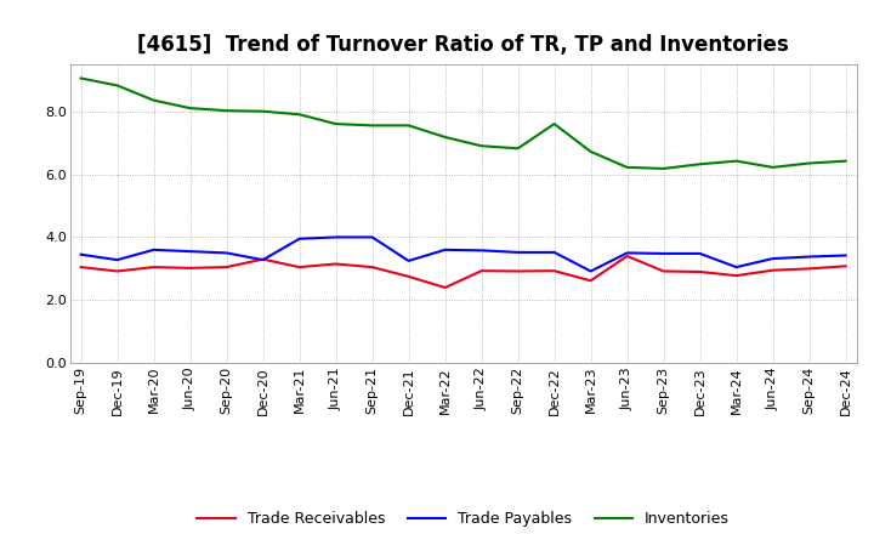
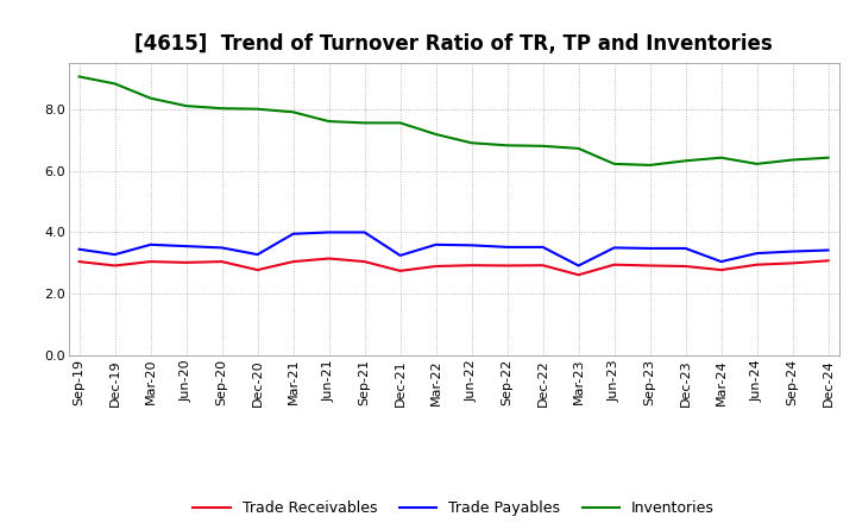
Trade Receivables/Dec-20: 3.30 -> 2.78
Trade Receivables/Mar-22: 2.40 -> 2.90
Inventories/Dec-22: 7.60 -> 6.80
Trade Receivables/Jun-23: 3.40 -> 2.95
